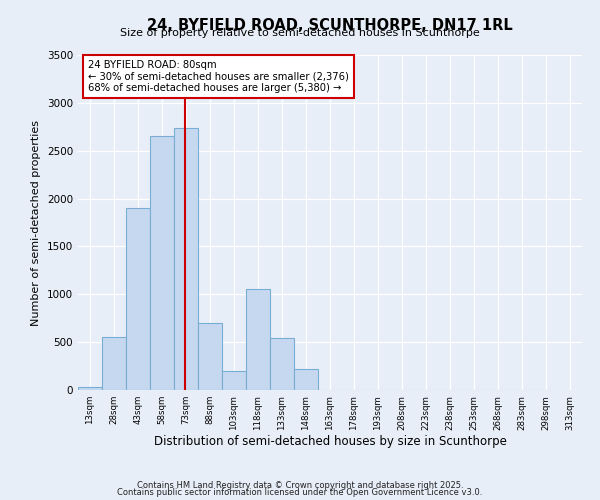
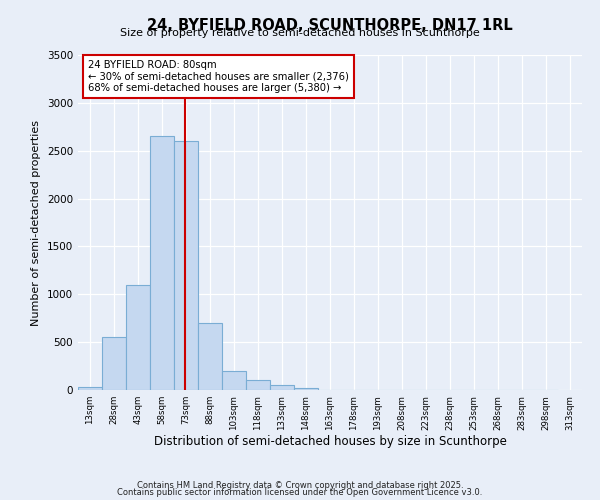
43sqm: 1900 -> 1100
73sqm: 2740 -> 2600
118sqm: 1060 -> 100
133sqm: 540 -> 50
148sqm: 220 -> 20
